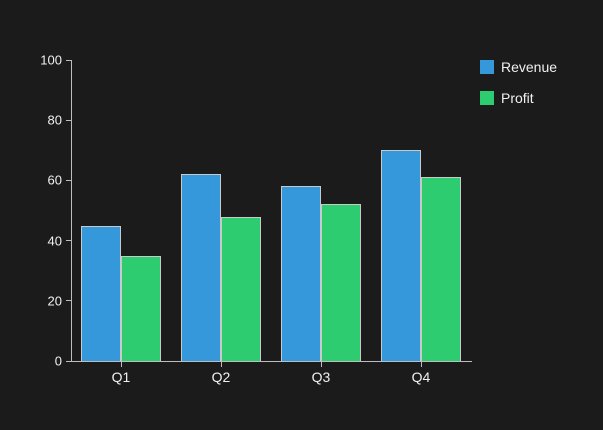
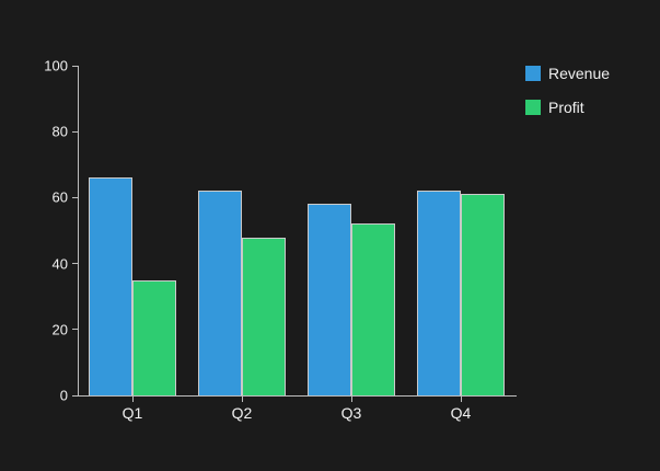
Revenue/Q1: 45 -> 66
Revenue/Q4: 70 -> 62
